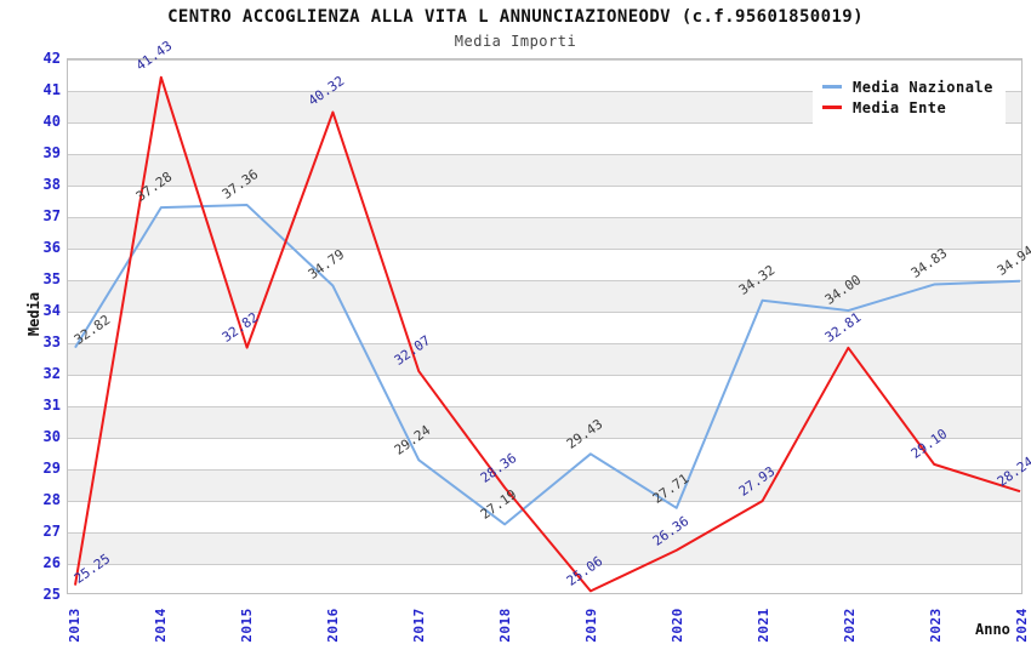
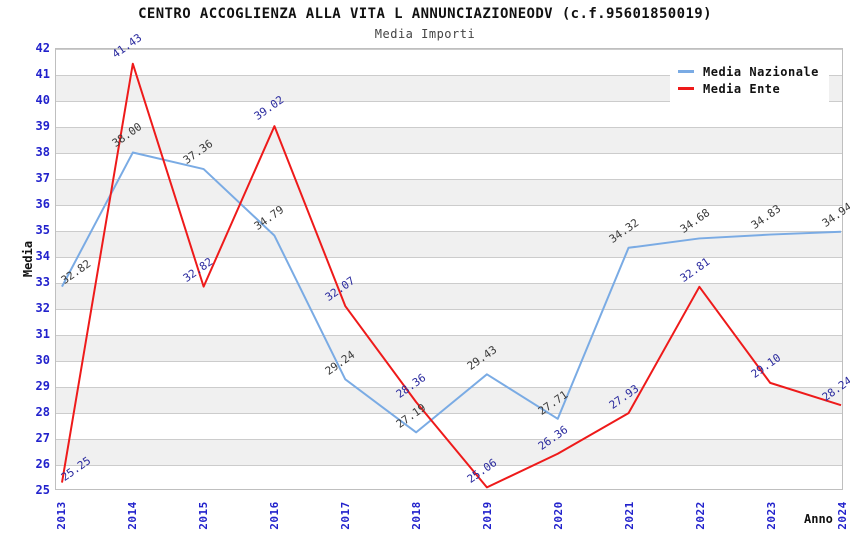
Media Nazionale/2014: 37.28 -> 38.00
Media Ente/2016: 40.32 -> 39.02
Media Nazionale/2022: 34.00 -> 34.68
